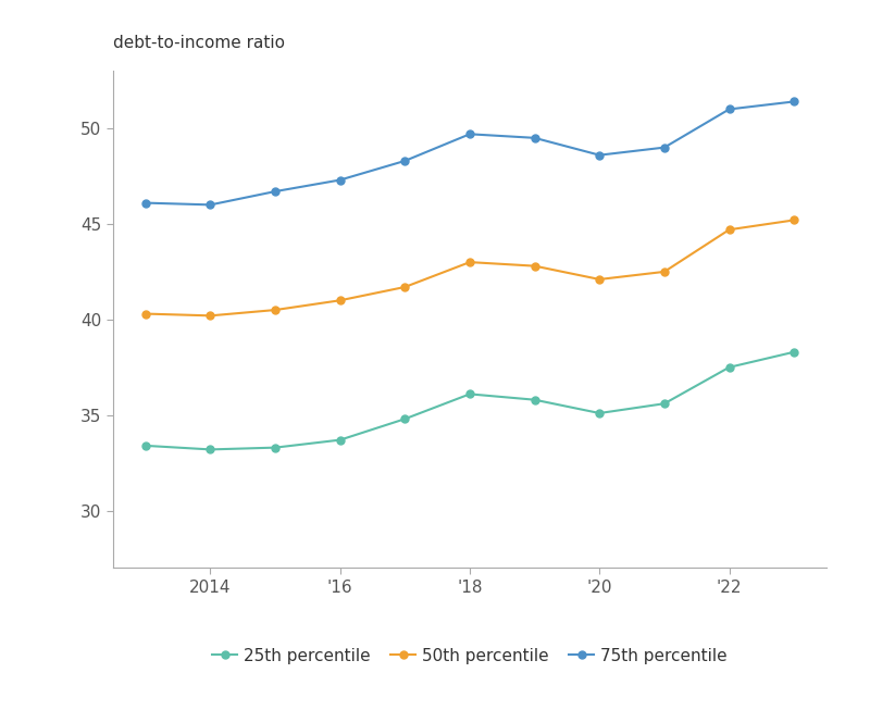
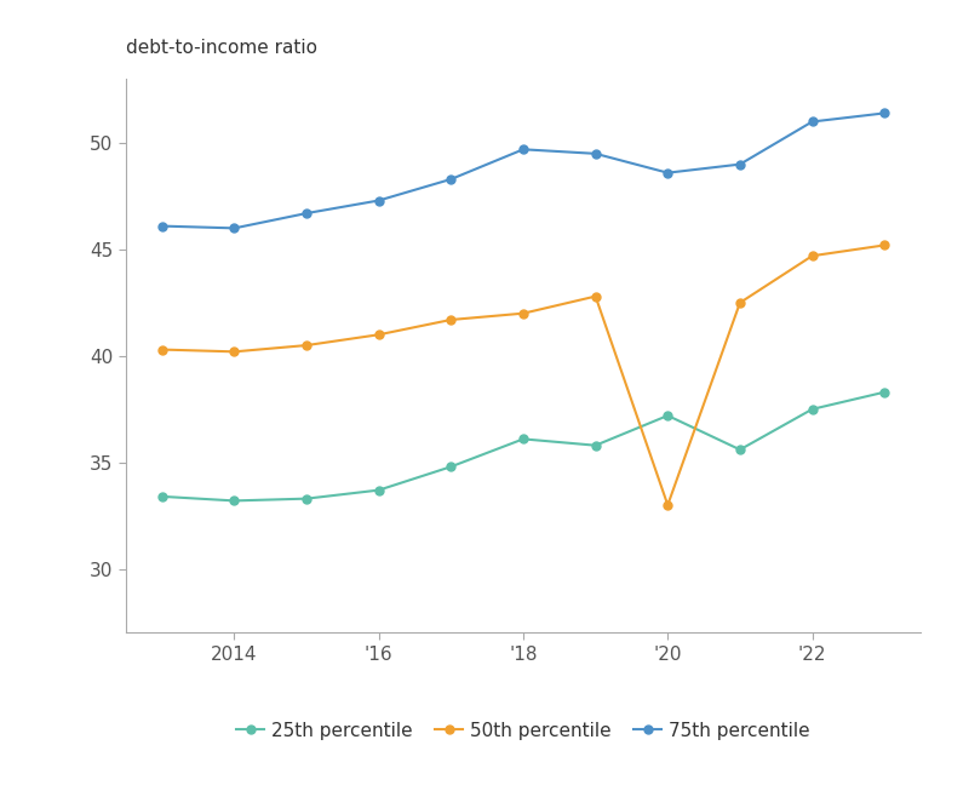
50th percentile/'18: 43.0 -> 42.0
25th percentile/'20: 35.1 -> 37.2
50th percentile/'20: 42.1 -> 33.0
